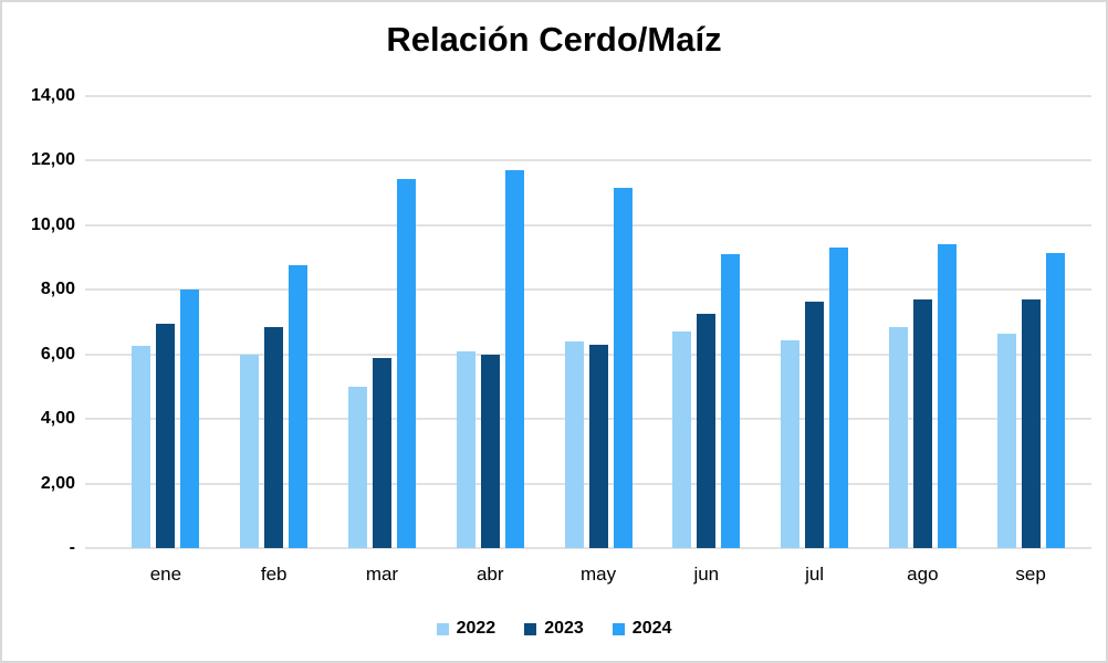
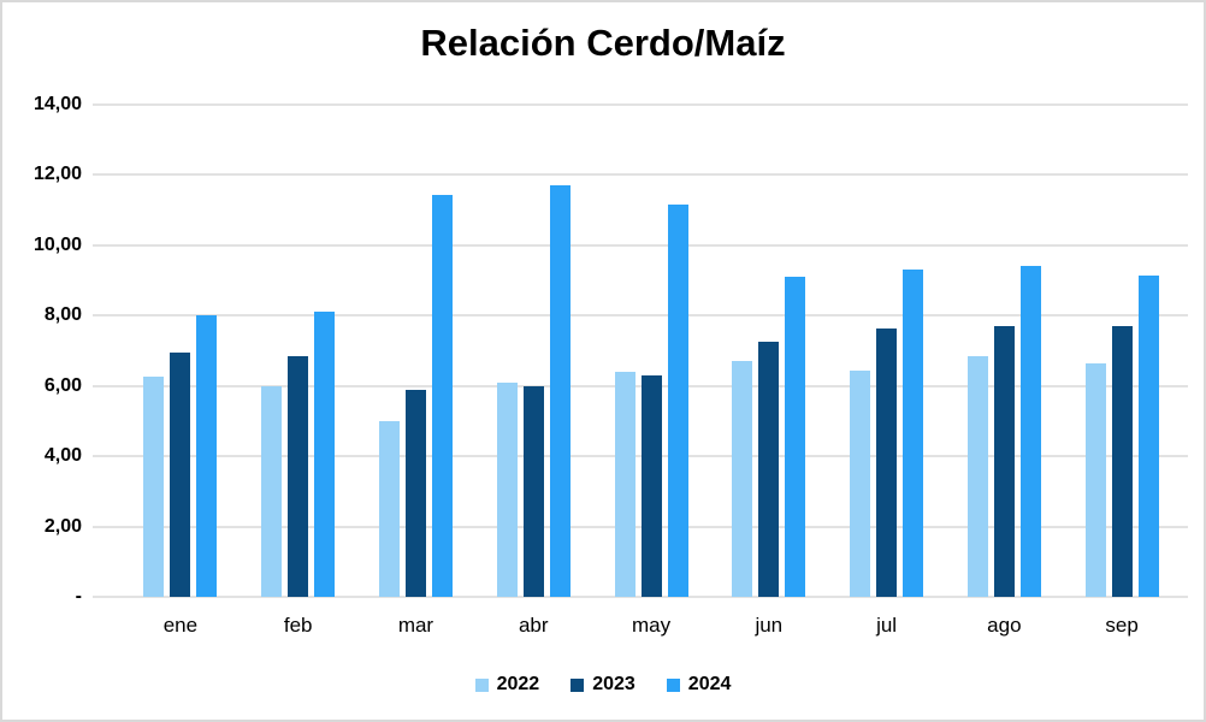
2024/feb: 8,8 -> 8,1
